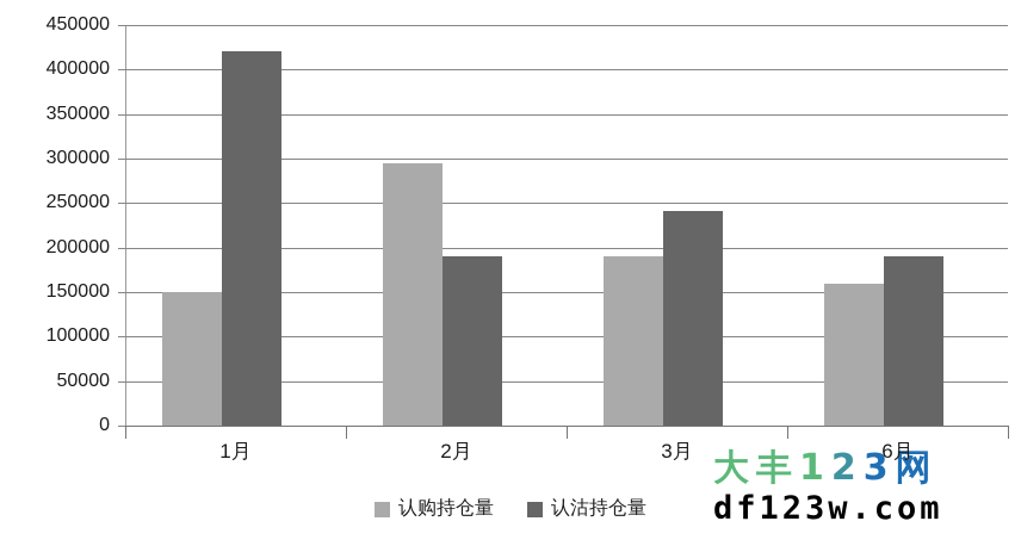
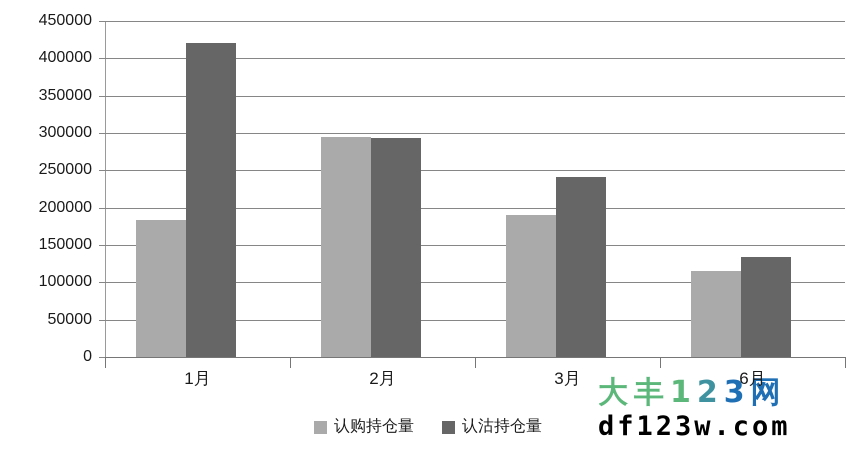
认购持仓量/1月: 150000 -> 180000
认沽持仓量/2月: 190000 -> 290000
认购持仓量/6月: 160000 -> 120000
认沽持仓量/6月: 190000 -> 130000
